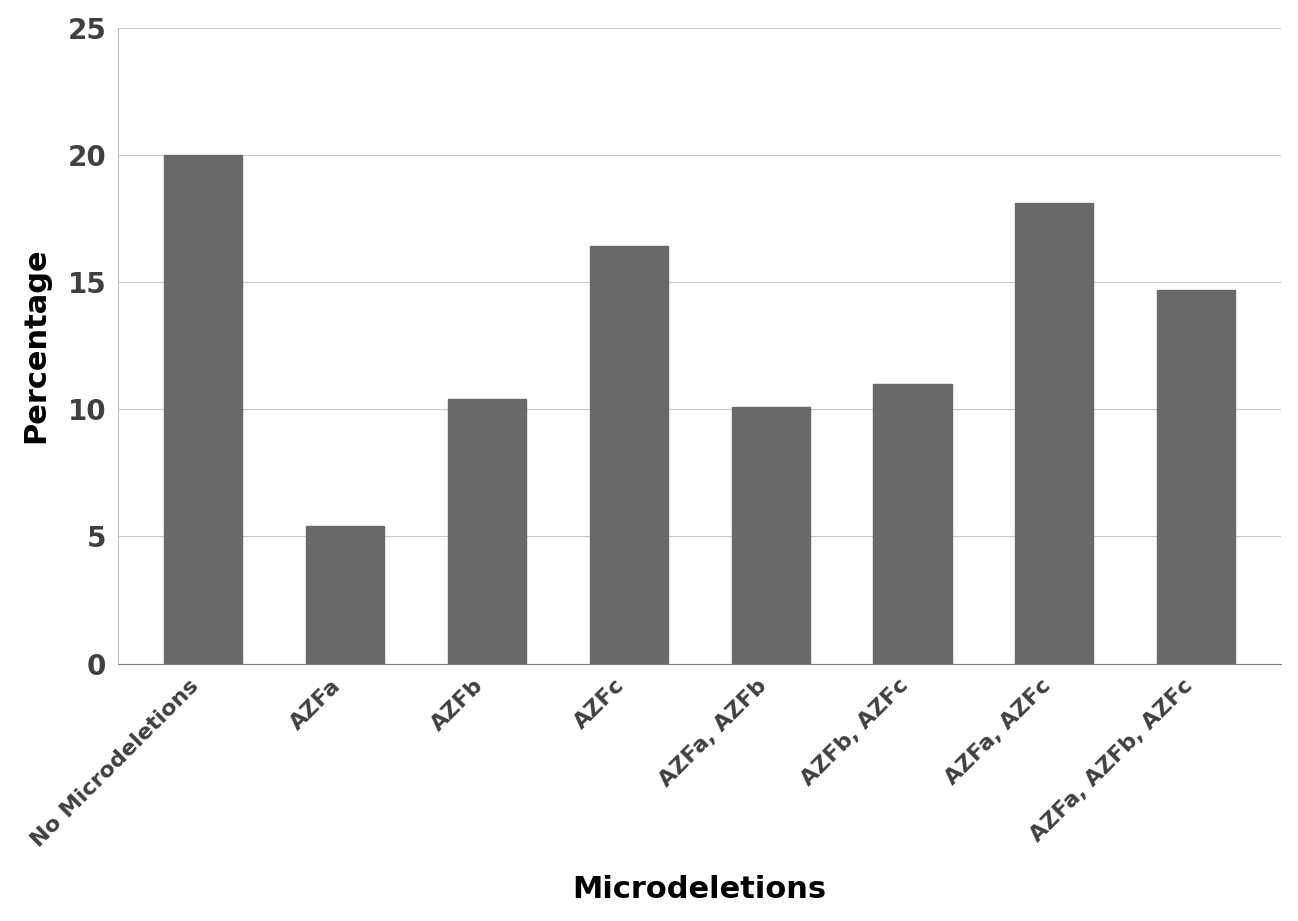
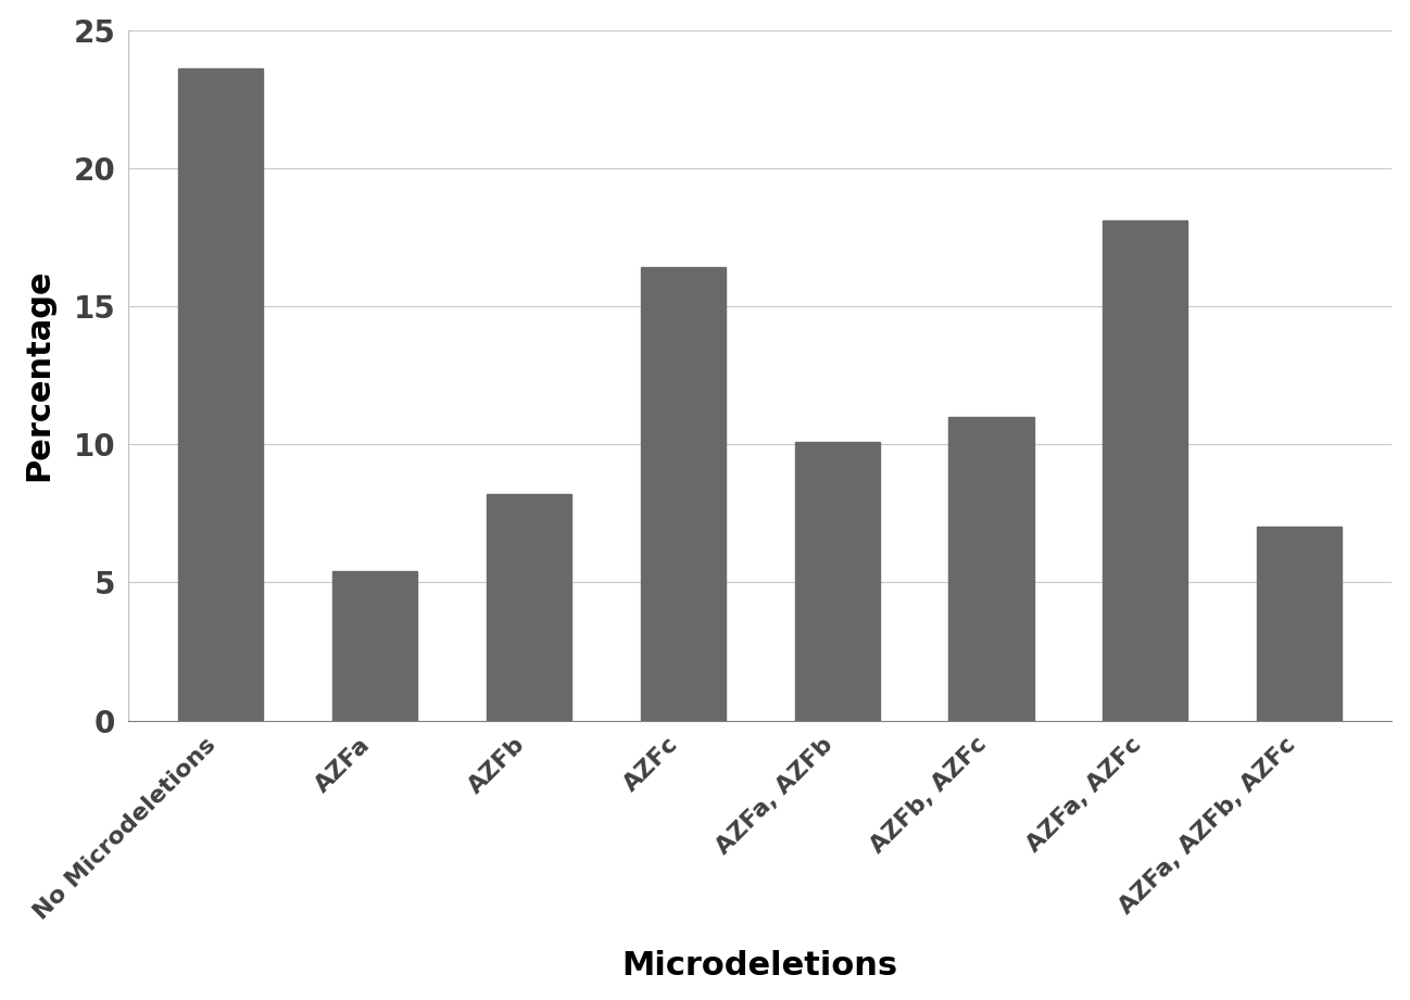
No Microdeletions: 20.0 -> 23.6
AZFb: 10.4 -> 8.2
AZFa, AZFb, AZFc: 14.7 -> 7.0
